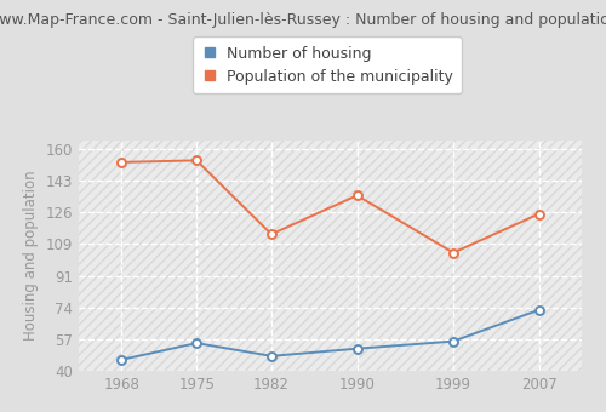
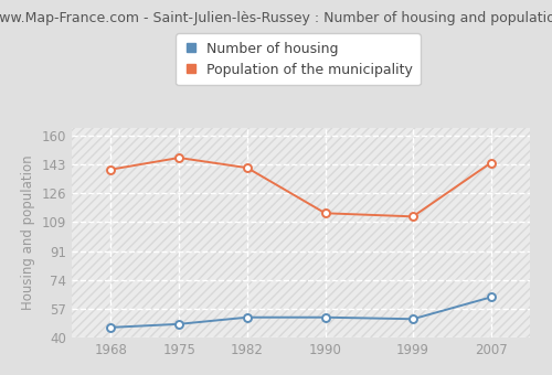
Population of the municipality/1968: 153 -> 140
Number of housing/1975: 55 -> 48
Population of the municipality/1975: 154 -> 147
Number of housing/1982: 48 -> 52
Population of the municipality/1982: 114 -> 141
Population of the municipality/1990: 135 -> 114
Number of housing/1999: 56 -> 51
Population of the municipality/1999: 104 -> 112
Number of housing/2007: 73 -> 64
Population of the municipality/2007: 125 -> 144
